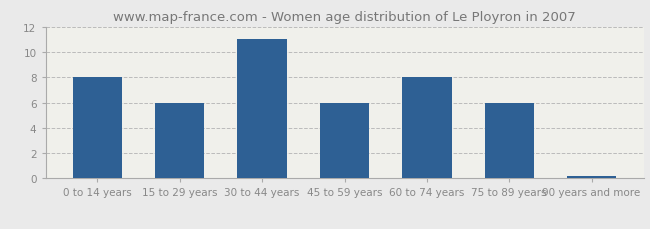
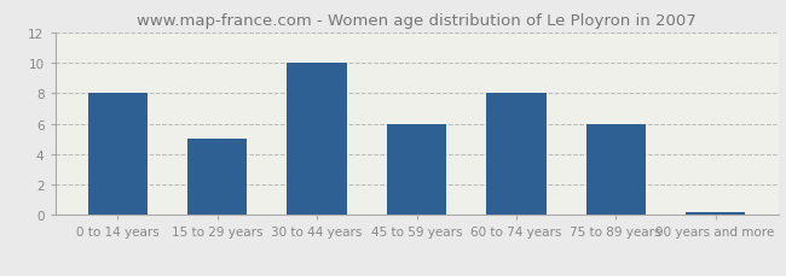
15 to 29 years: 6.0 -> 5.0
30 to 44 years: 11.0 -> 10.0
